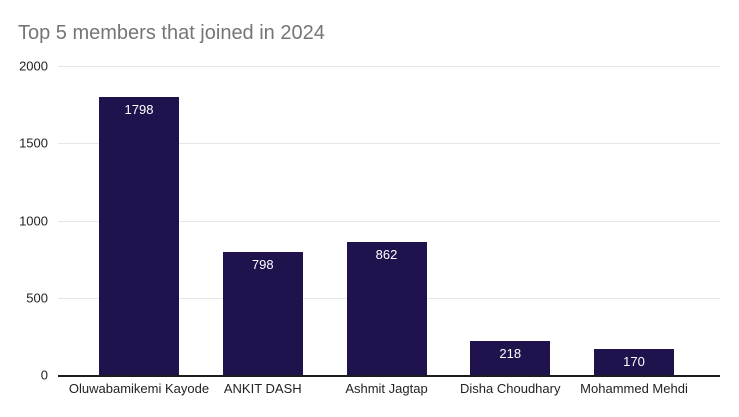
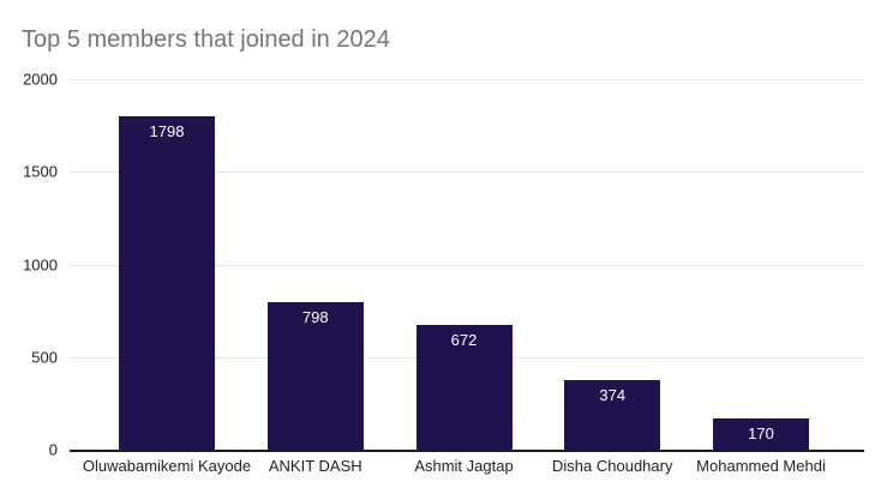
Ashmit Jagtap: 862 -> 672
Disha Choudhary: 218 -> 374
